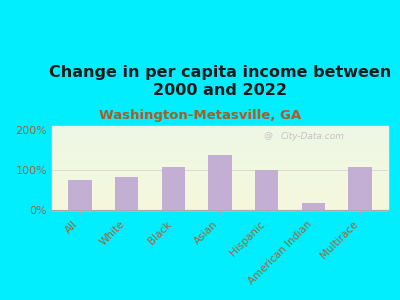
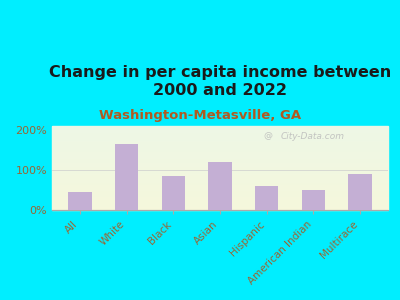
All: 75% -> 45%
White: 82% -> 165%
Black: 107% -> 85%
Asian: 138% -> 120%
Hispanic: 100% -> 60%
American Indian: 17% -> 50%
Multirace: 107% -> 90%
